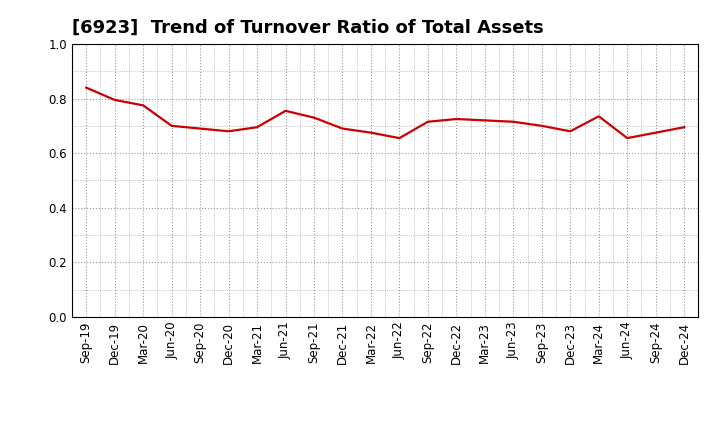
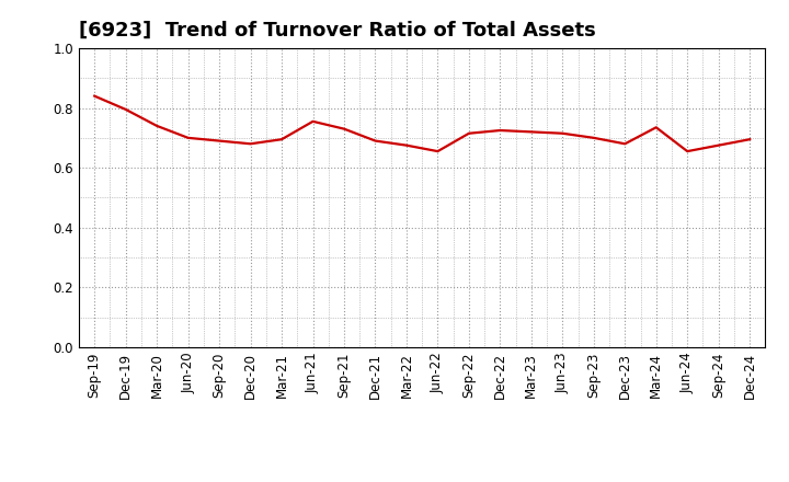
Mar-20: 0.775 -> 0.740
